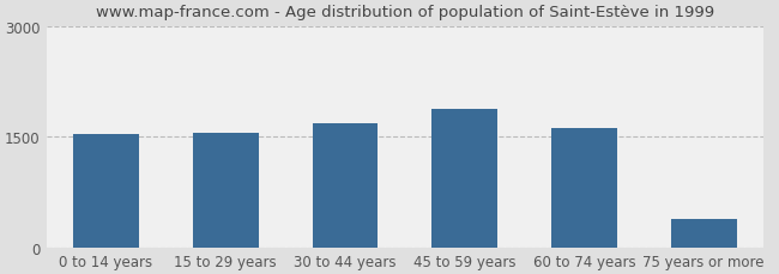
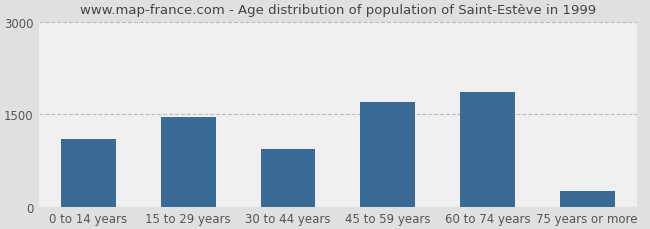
0 to 14 years: 1530 -> 1100
15 to 29 years: 1560 -> 1460
30 to 44 years: 1680 -> 940
45 to 59 years: 1870 -> 1700
60 to 74 years: 1620 -> 1860
75 years or more: 390 -> 260
